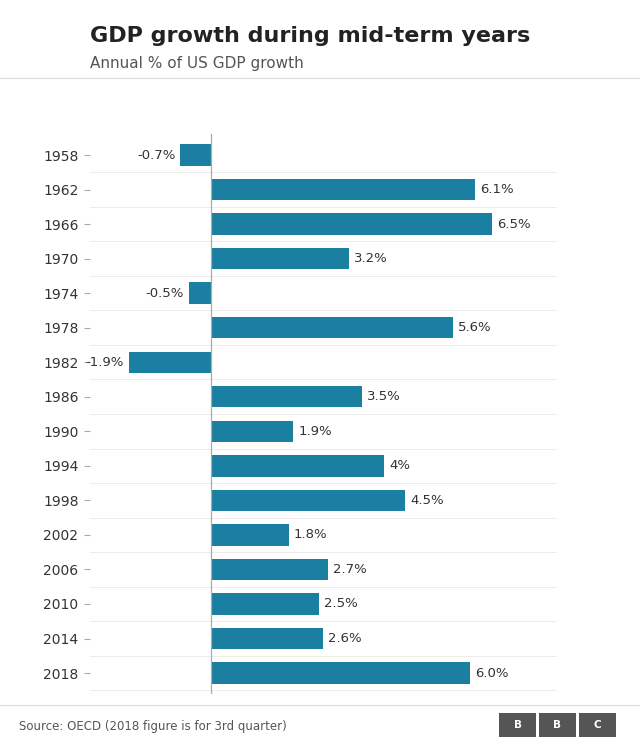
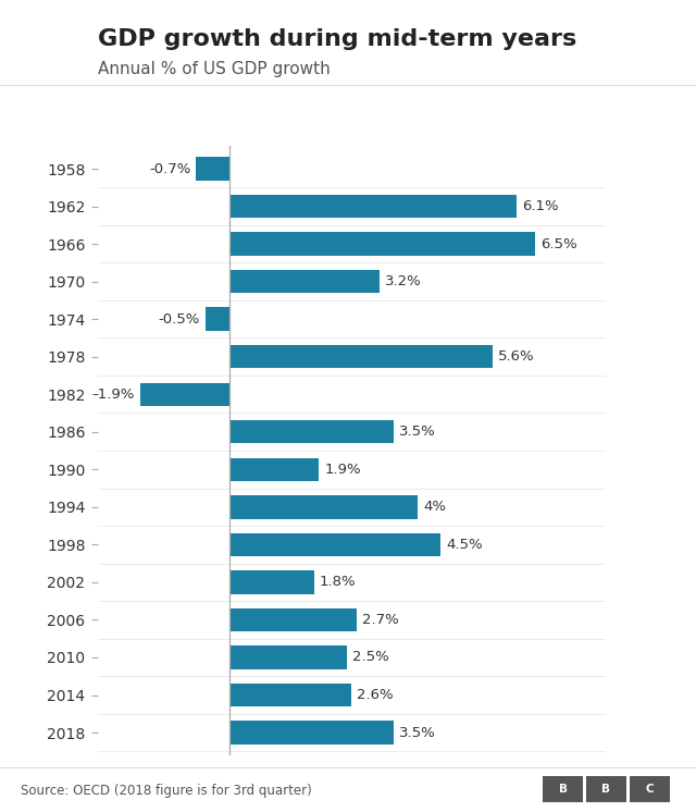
2018: 6.0% -> 3.5%
